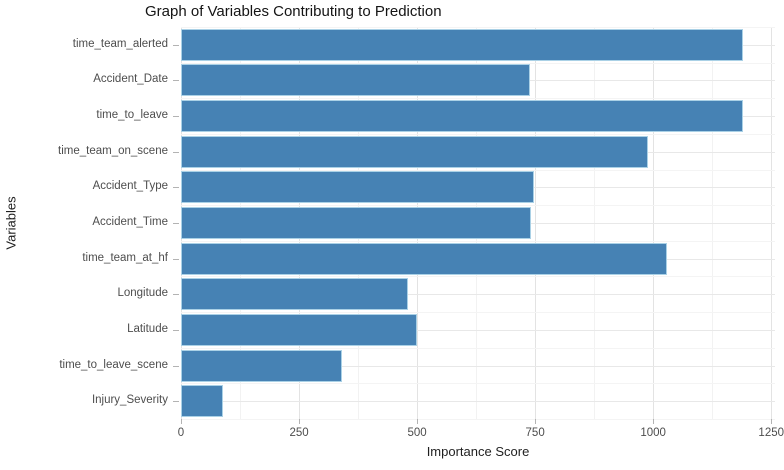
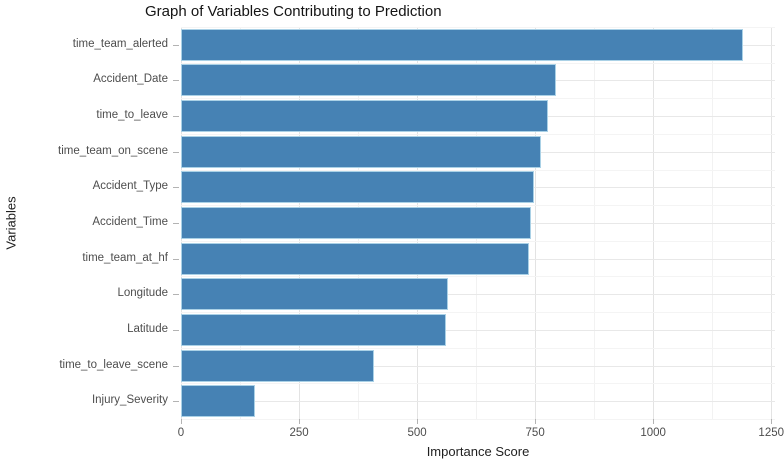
Accident_Date: 740 -> 800
time_to_leave: 1190 -> 780
time_team_on_scene: 990 -> 760
time_team_at_hf: 1030 -> 740
Longitude: 480 -> 560
Latitude: 500 -> 560
time_to_leave_scene: 340 -> 410
Injury_Severity: 90 -> 160
